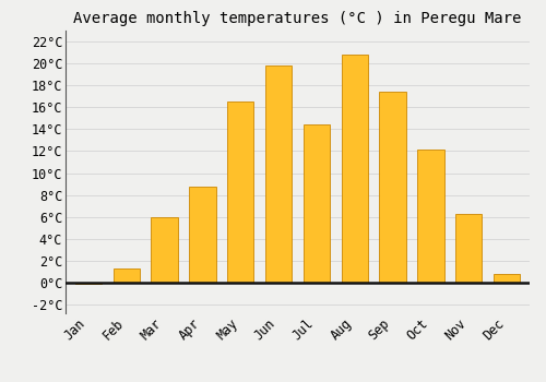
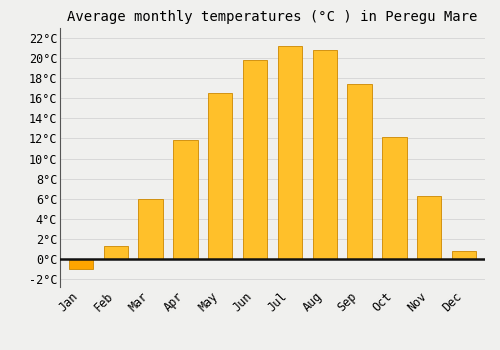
Jan: -0.1°C -> -1.0°C
Apr: 8.8°C -> 11.8°C
Jul: 14.4°C -> 21.2°C
